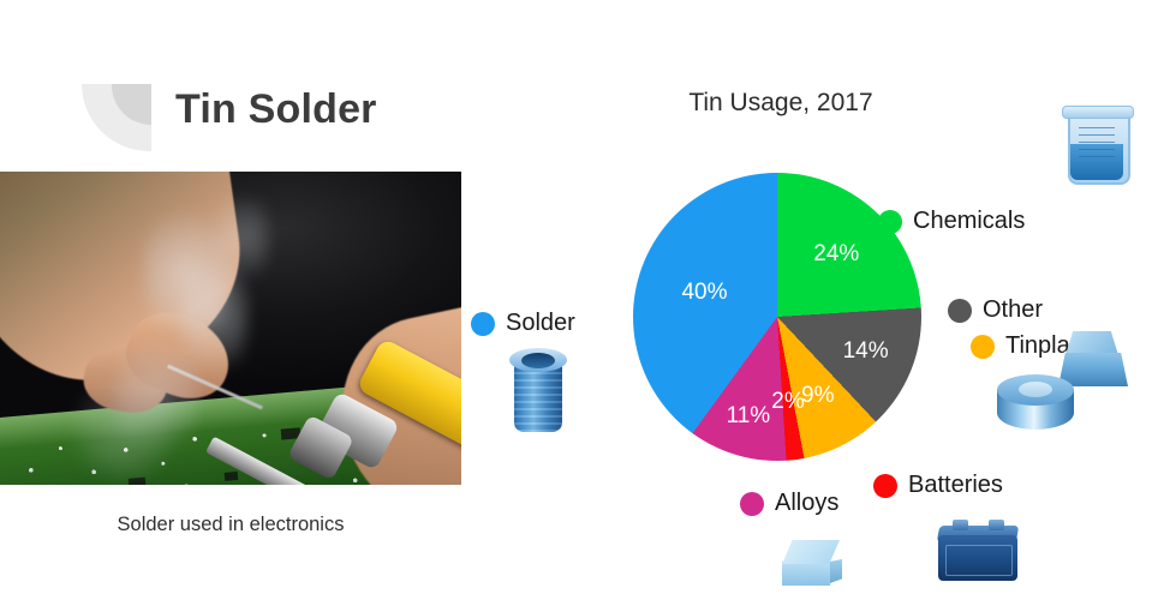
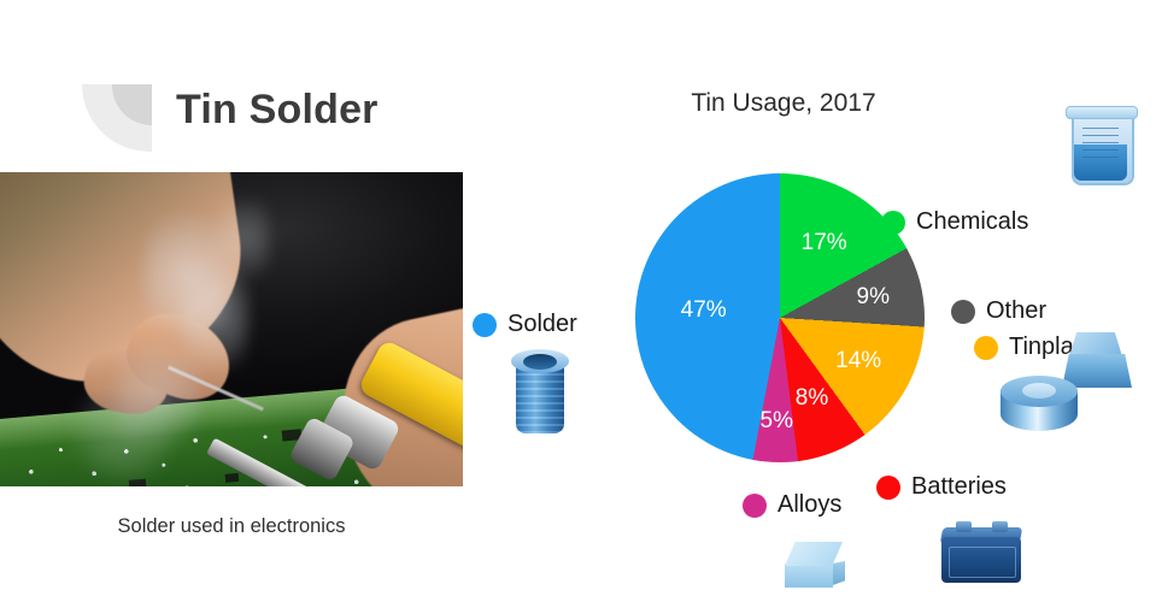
Solder: 40% -> 47%
Chemicals: 24% -> 17%
Other: 14% -> 9%
Tinplate: 9% -> 14%
Batteries: 2% -> 8%
Alloys: 11% -> 5%
